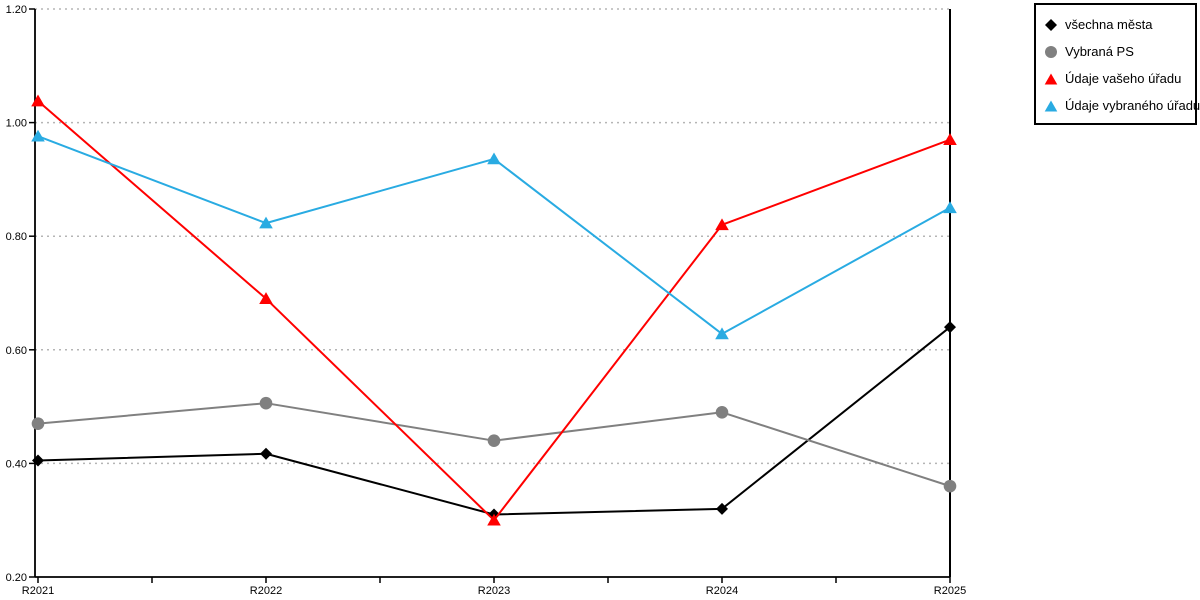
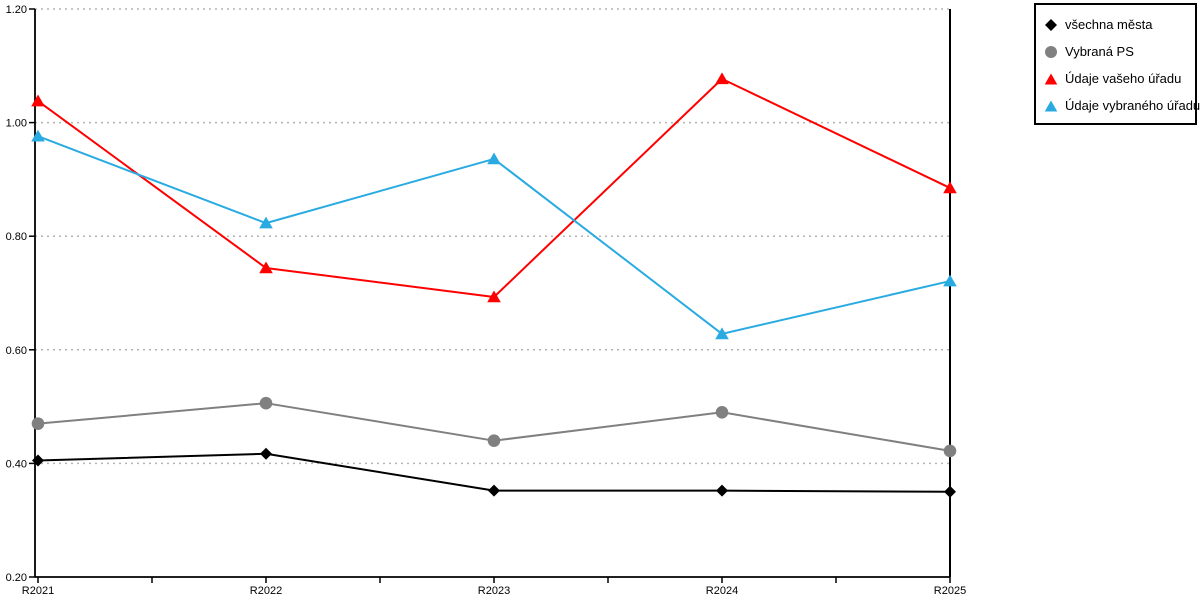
Údaje vašeho úřadu/R2022: 0.69 -> 0.74
všechna města/R2023: 0.31 -> 0.35
Údaje vašeho úřadu/R2023: 0.30 -> 0.69
všechna města/R2024: 0.32 -> 0.35
Údaje vašeho úřadu/R2024: 0.82 -> 1.08
všechna města/R2025: 0.64 -> 0.35
Vybraná PS/R2025: 0.36 -> 0.42
Údaje vašeho úřadu/R2025: 0.97 -> 0.89
Údaje vybraného úřadu/R2025: 0.85 -> 0.72
